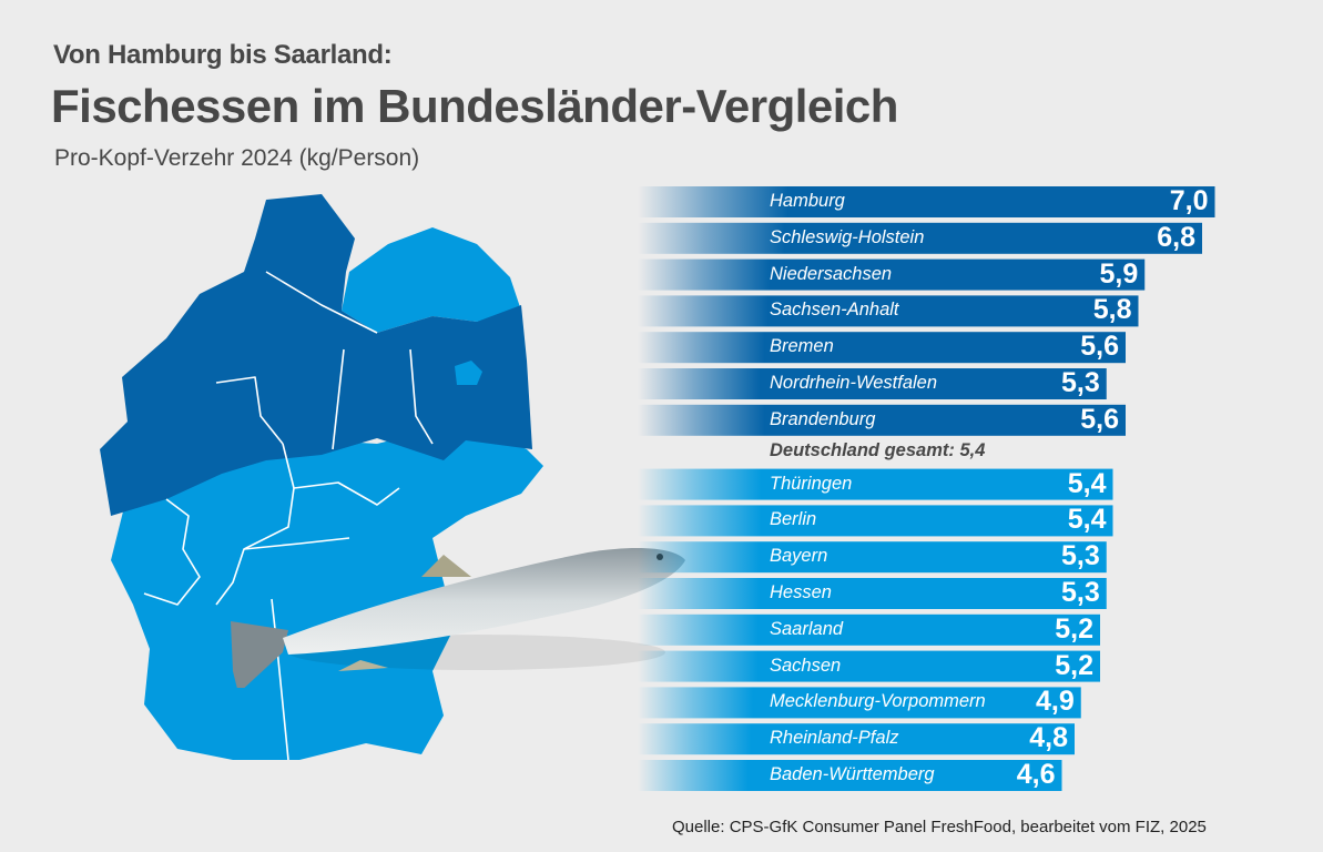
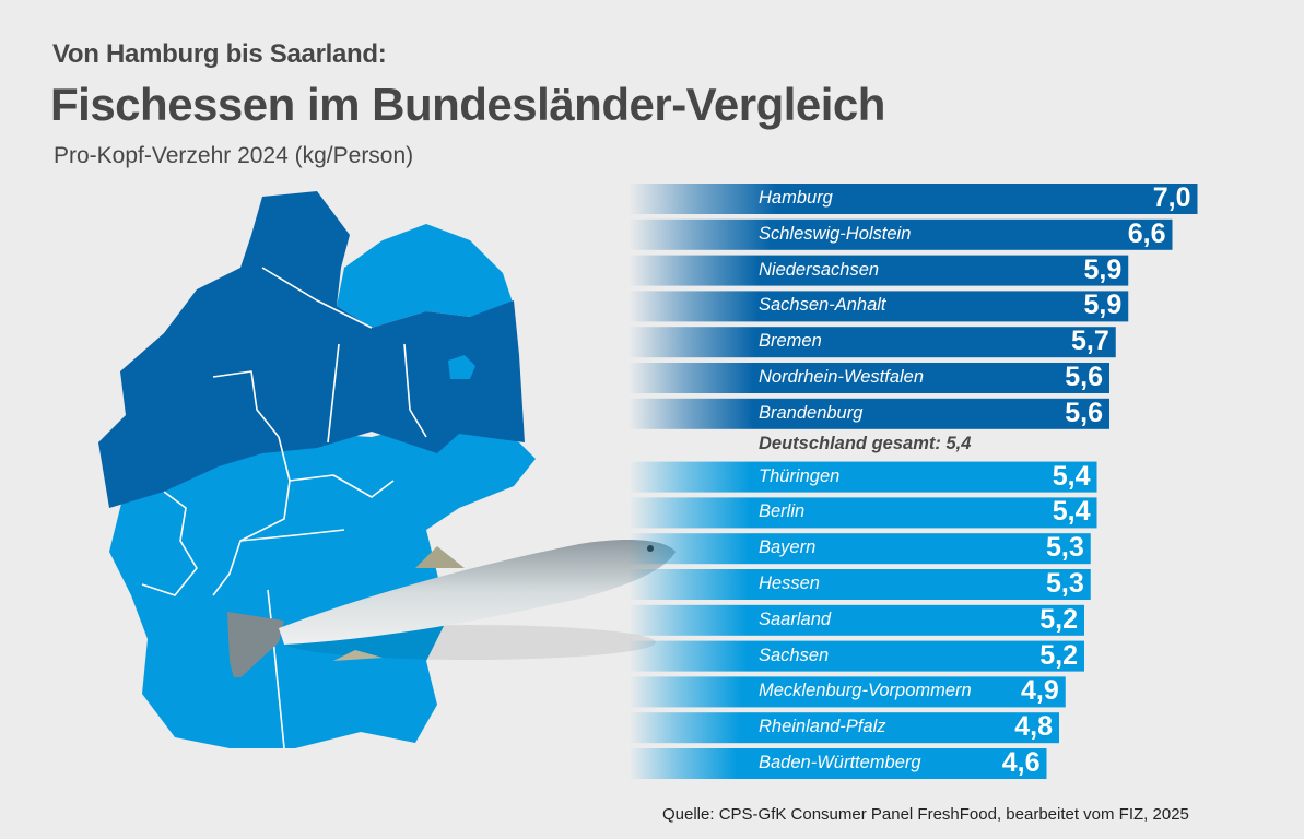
Schleswig-Holstein: 6,8 -> 6,6
Sachsen-Anhalt: 5,8 -> 5,9
Bremen: 5,6 -> 5,7
Nordrhein-Westfalen: 5,3 -> 5,6
